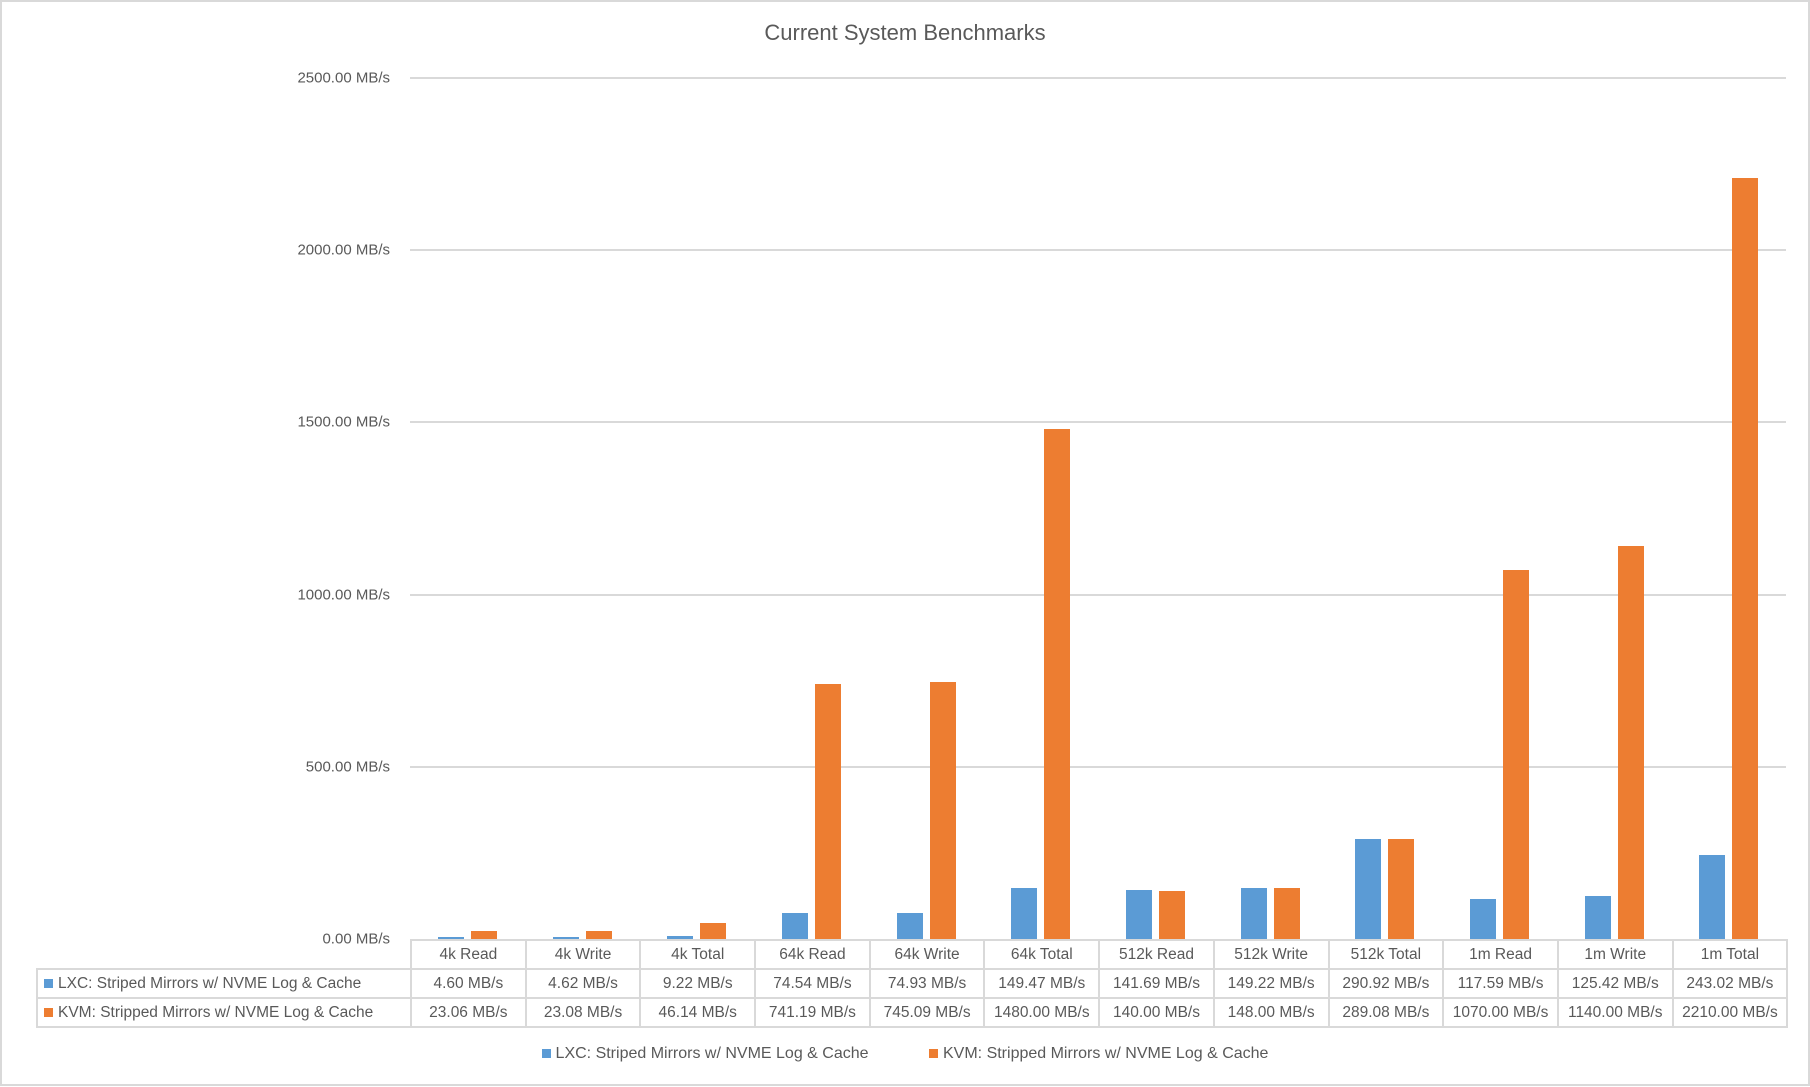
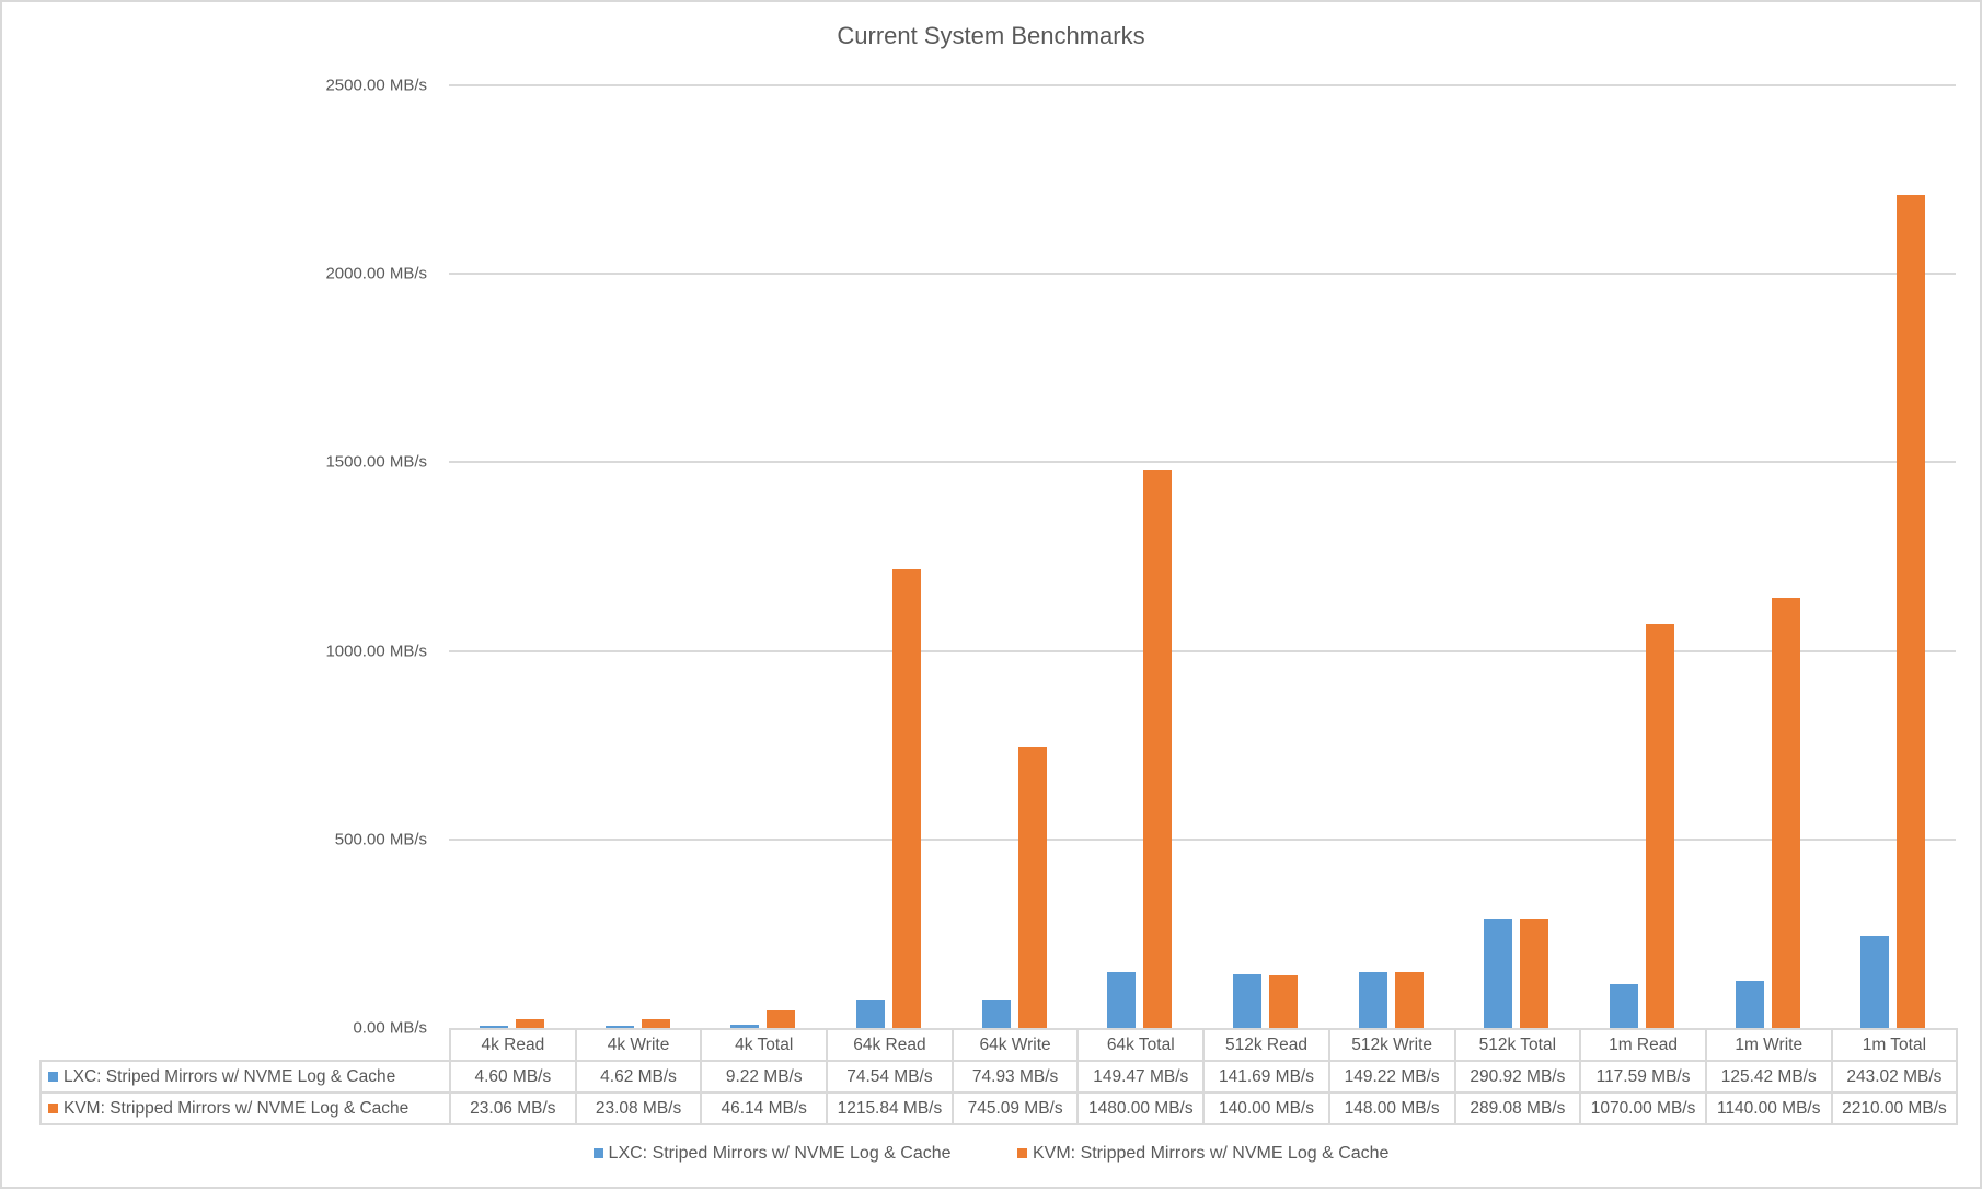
KVM: Stripped Mirrors w/ NVME Log & Cache/64k Read: 741.19 -> 1215.84
